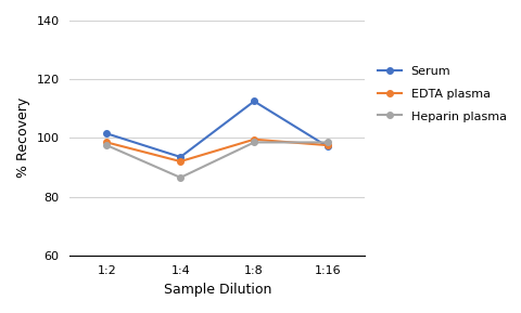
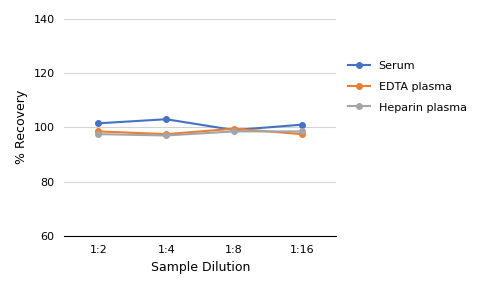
Serum/1:4: 93.5 -> 103.0
EDTA plasma/1:4: 92.0 -> 97.5
Heparin plasma/1:4: 86.5 -> 97.0
Serum/1:8: 112.5 -> 99.0
Serum/1:16: 97.0 -> 101.0
